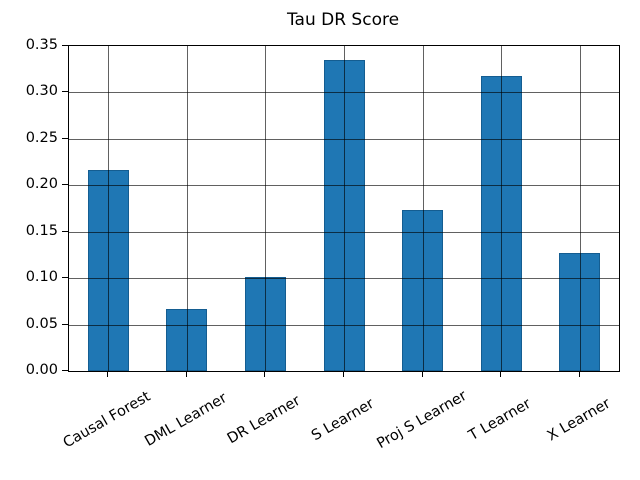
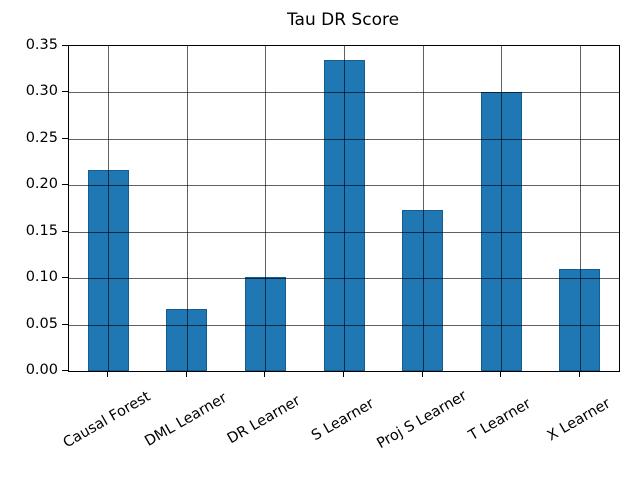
T Learner: 0.32 -> 0.30
X Learner: 0.13 -> 0.11
